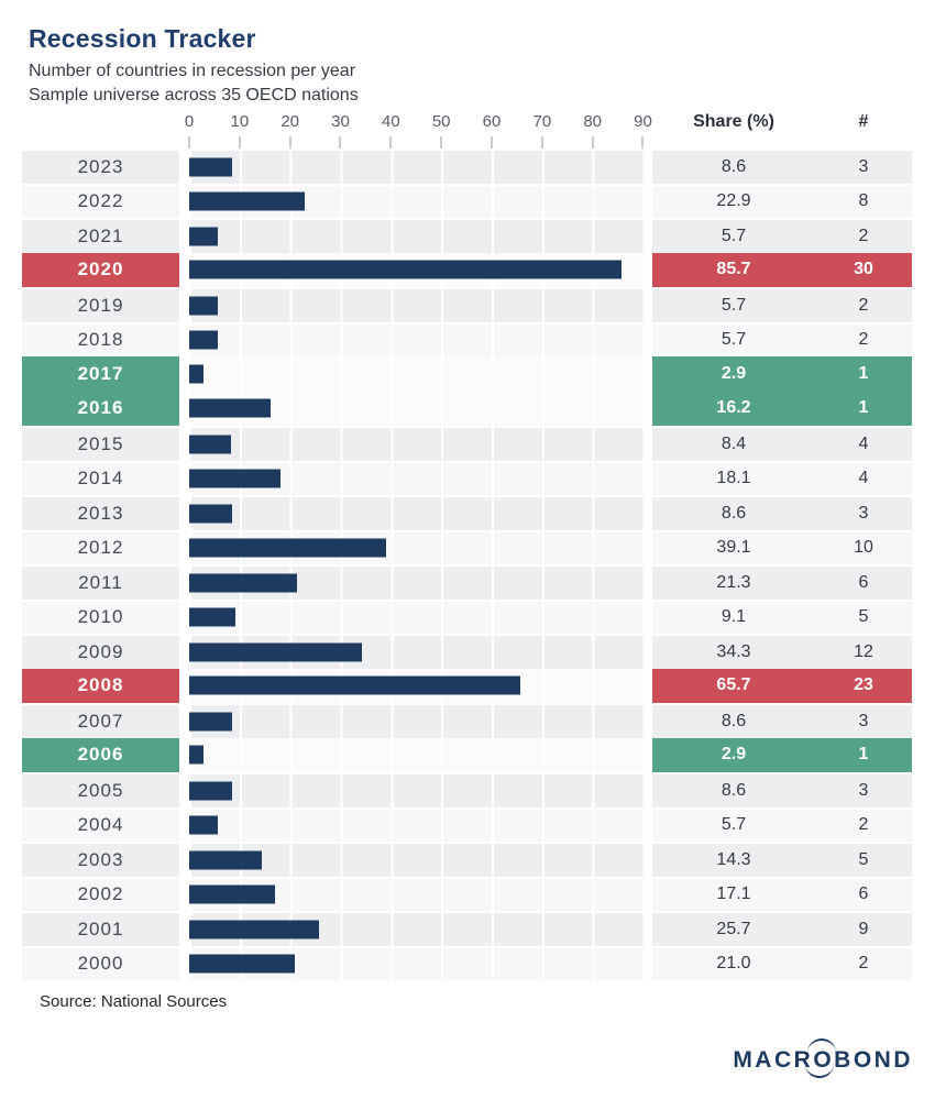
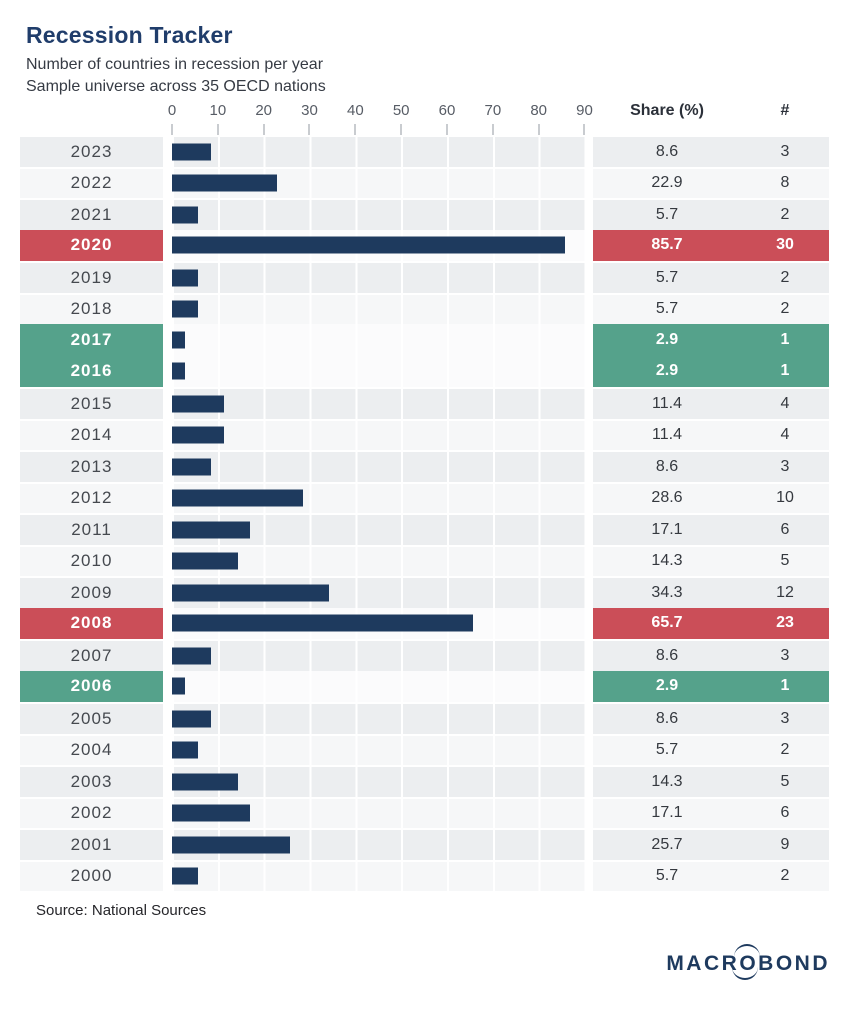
Share (%)/2016: 16.2 -> 2.9
Share (%)/2015: 8.4 -> 11.4
Share (%)/2014: 18.1 -> 11.4
Share (%)/2012: 39.1 -> 28.6
Share (%)/2011: 21.3 -> 17.1
Share (%)/2010: 9.1 -> 14.3
Share (%)/2000: 21.0 -> 5.7
